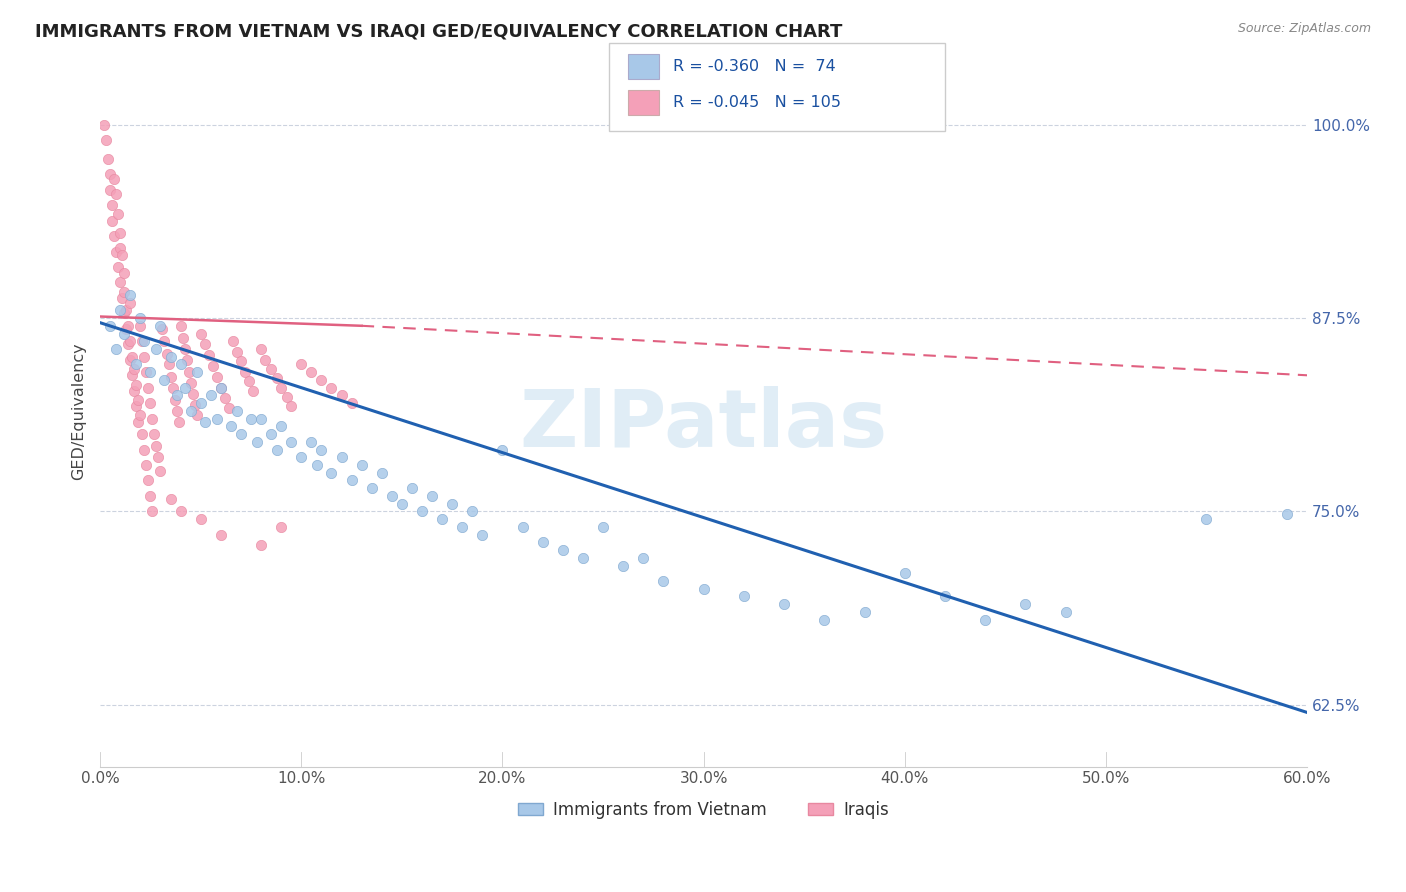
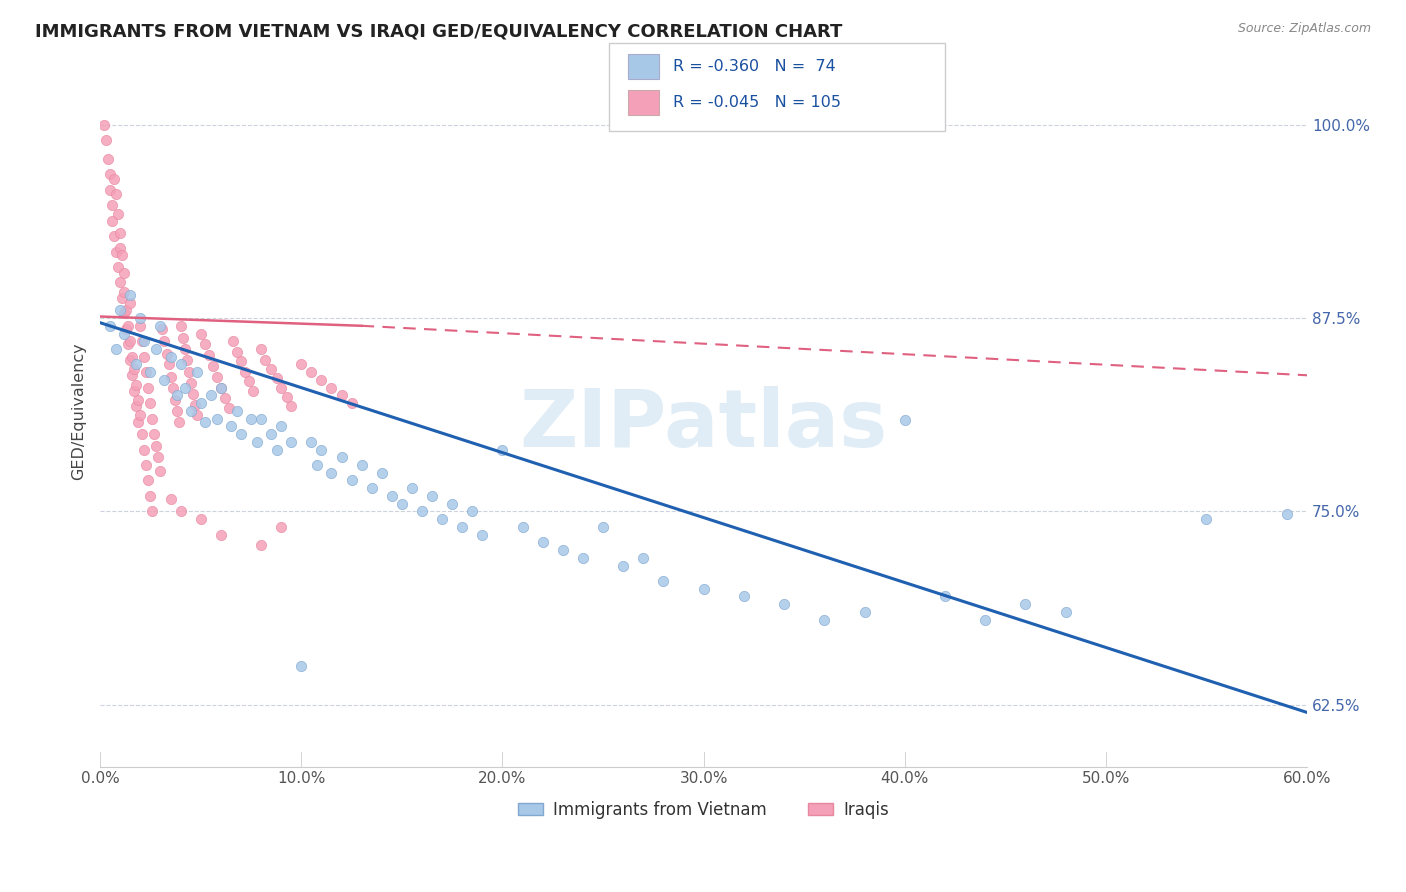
Immigrants from Vietnam/10.0%: 78.5% -> 65.0%
Immigrants from Vietnam/40.0%: 71.0% -> 80.9%
